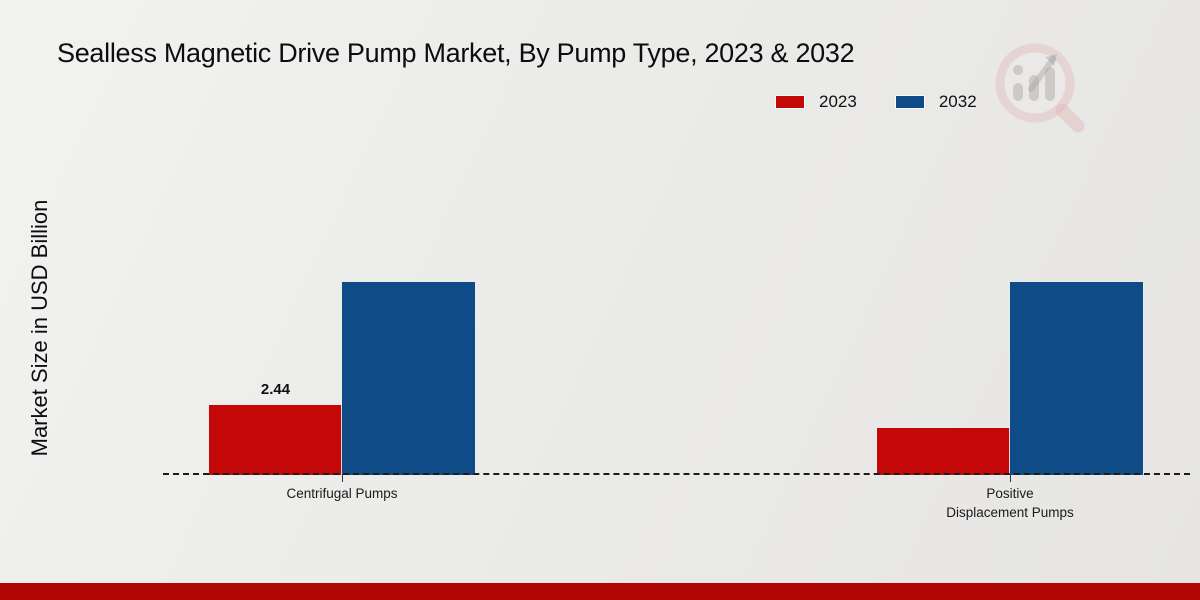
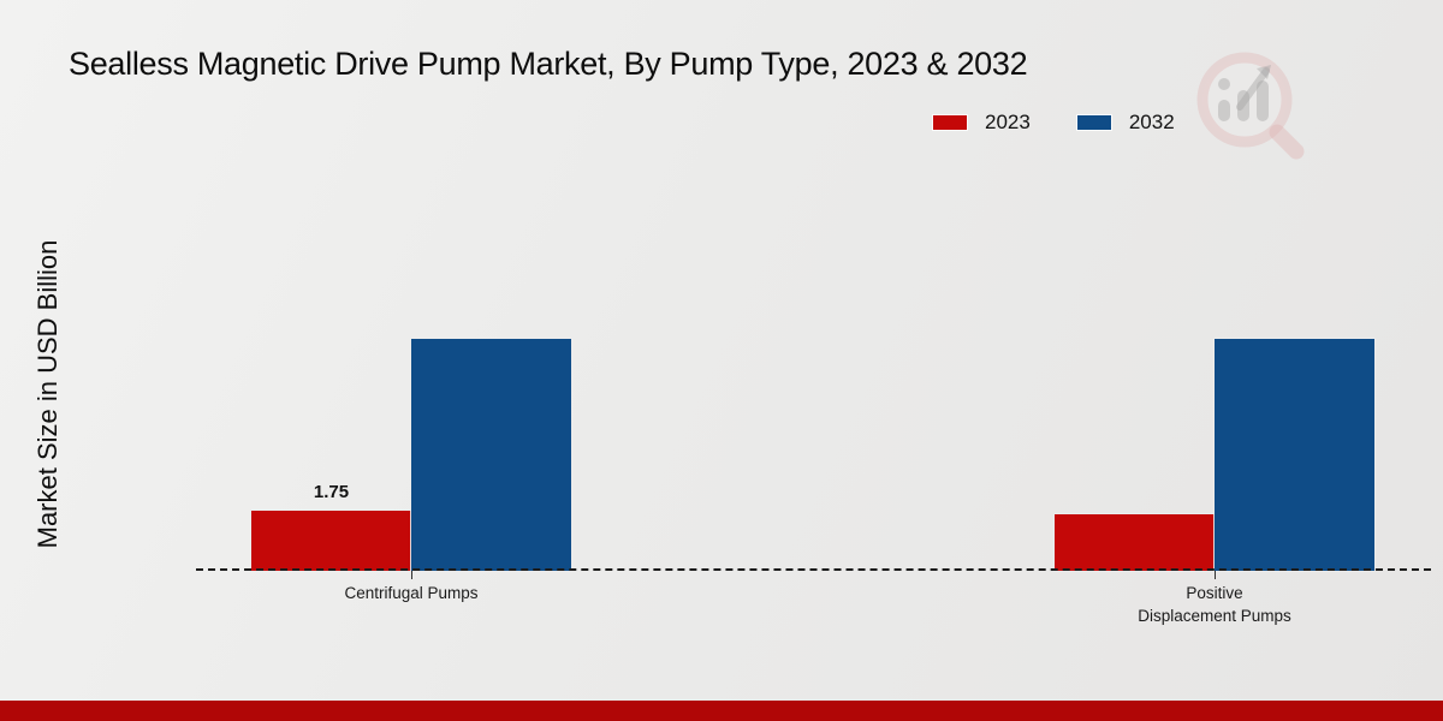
2023/Centrifugal Pumps: 2.44 -> 1.75
